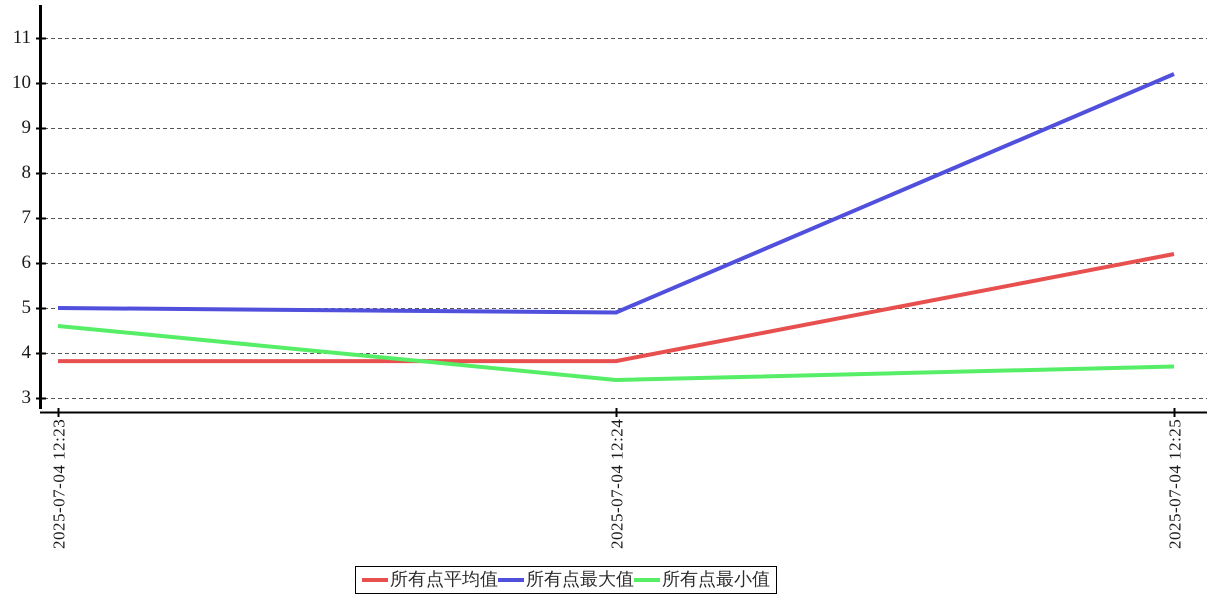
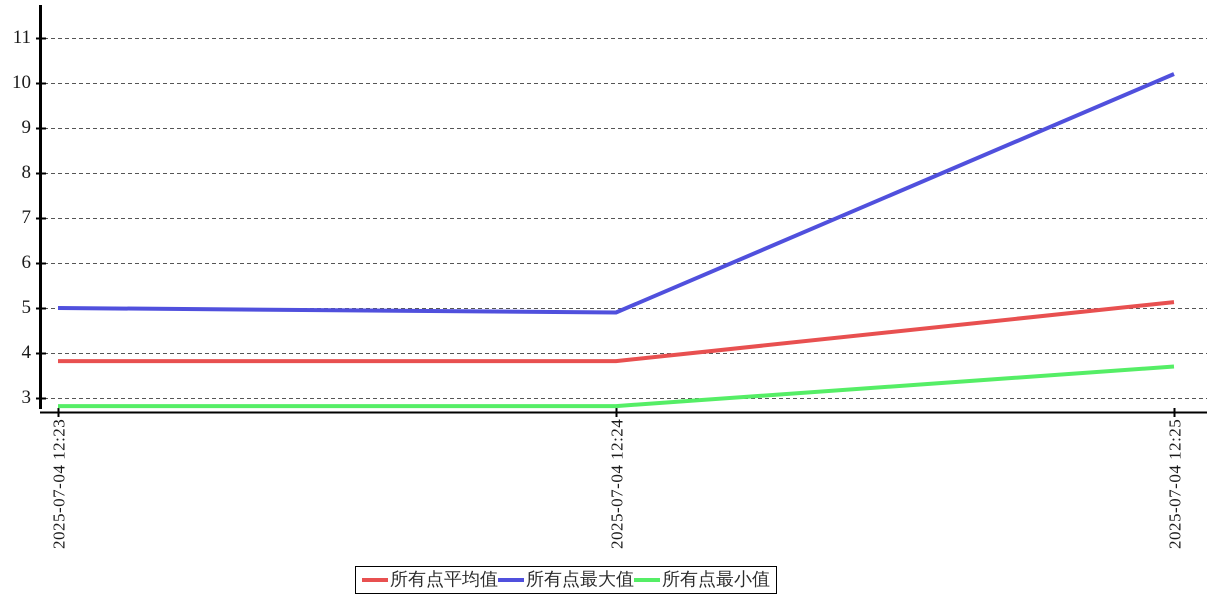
所有点最小值/2025-07-04 12:23: 4.6 -> 2.8
所有点最小值/2025-07-04 12:24: 3.4 -> 2.8
所有点平均值/2025-07-04 12:25: 6.2 -> 5.1
